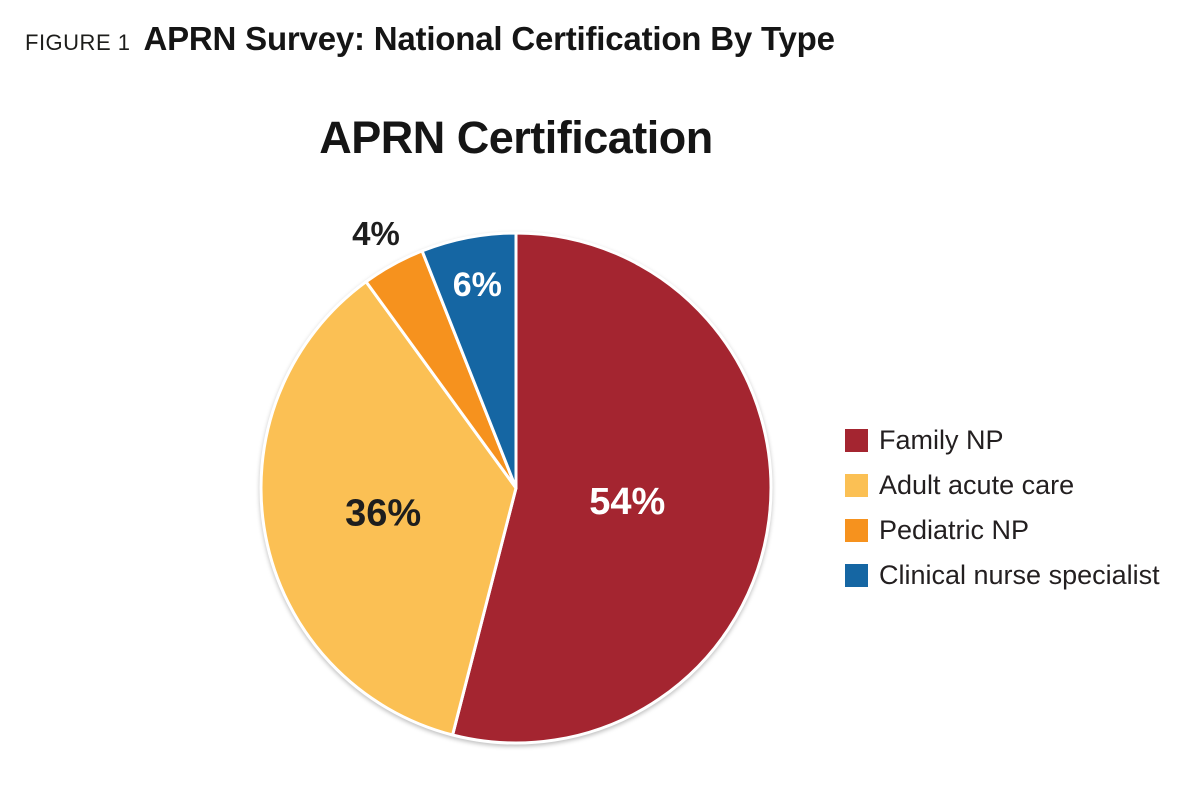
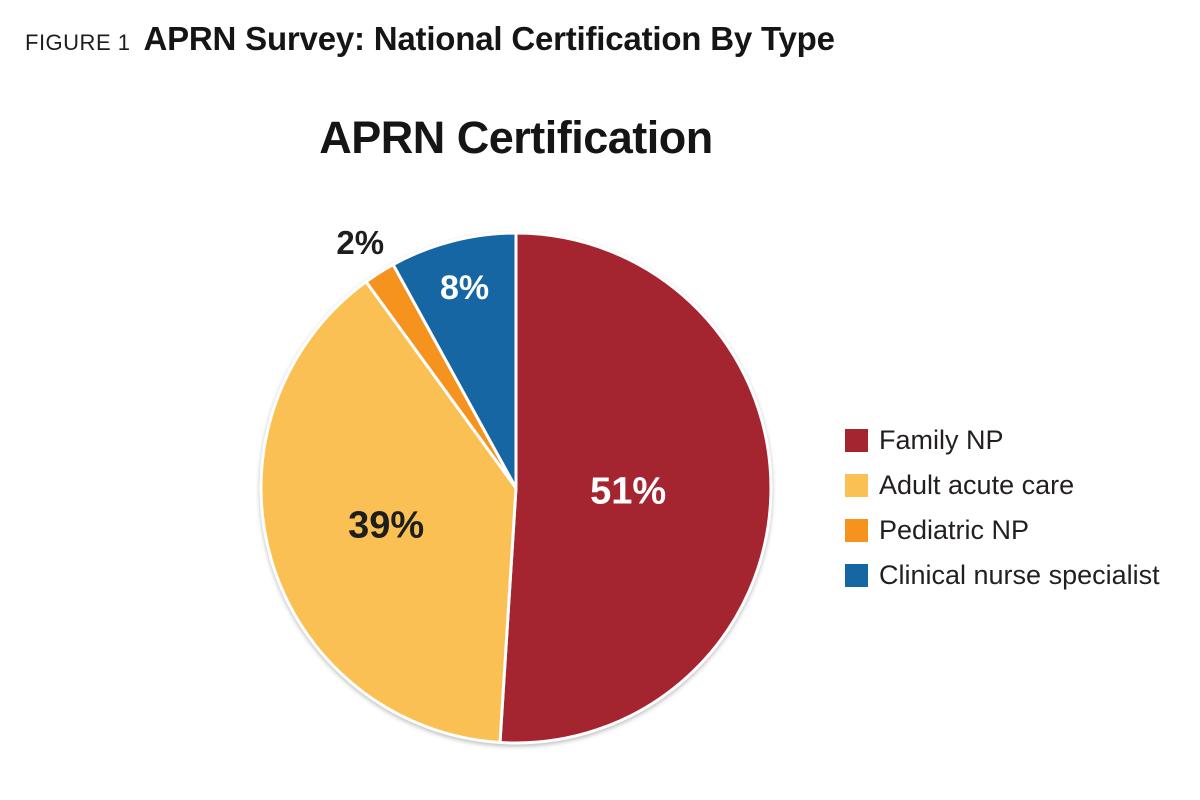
Family NP: 54% -> 51%
Adult acute care: 36% -> 39%
Pediatric NP: 4% -> 2%
Clinical nurse specialist: 6% -> 8%
